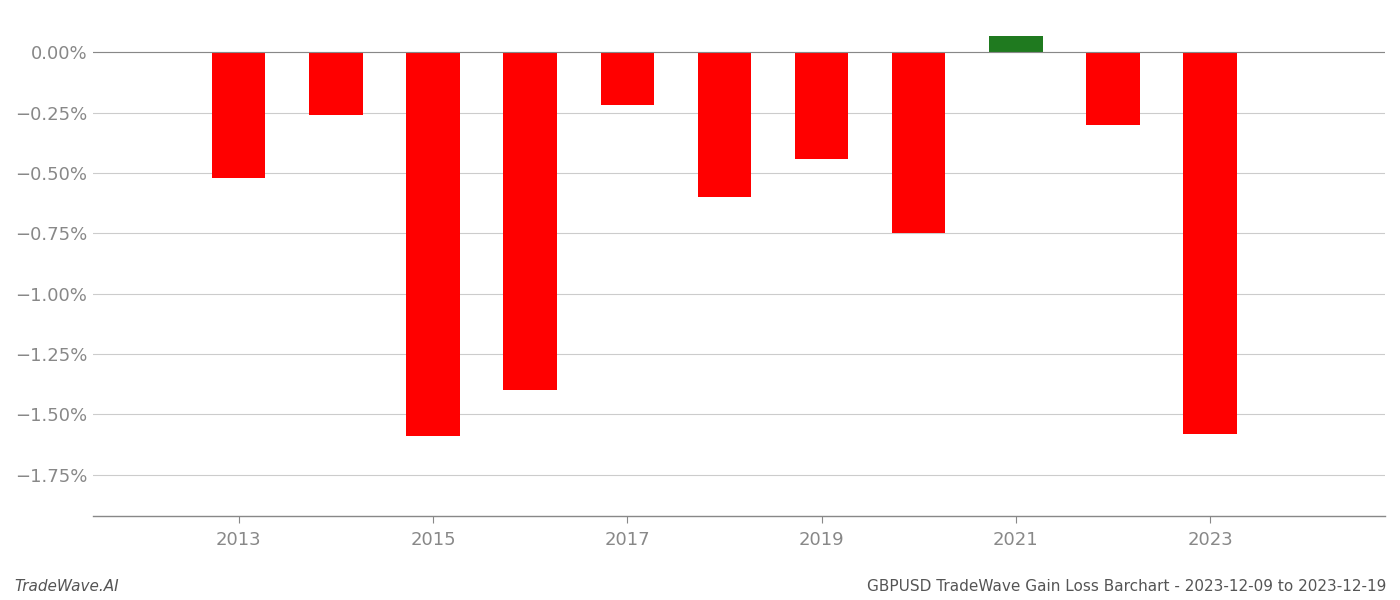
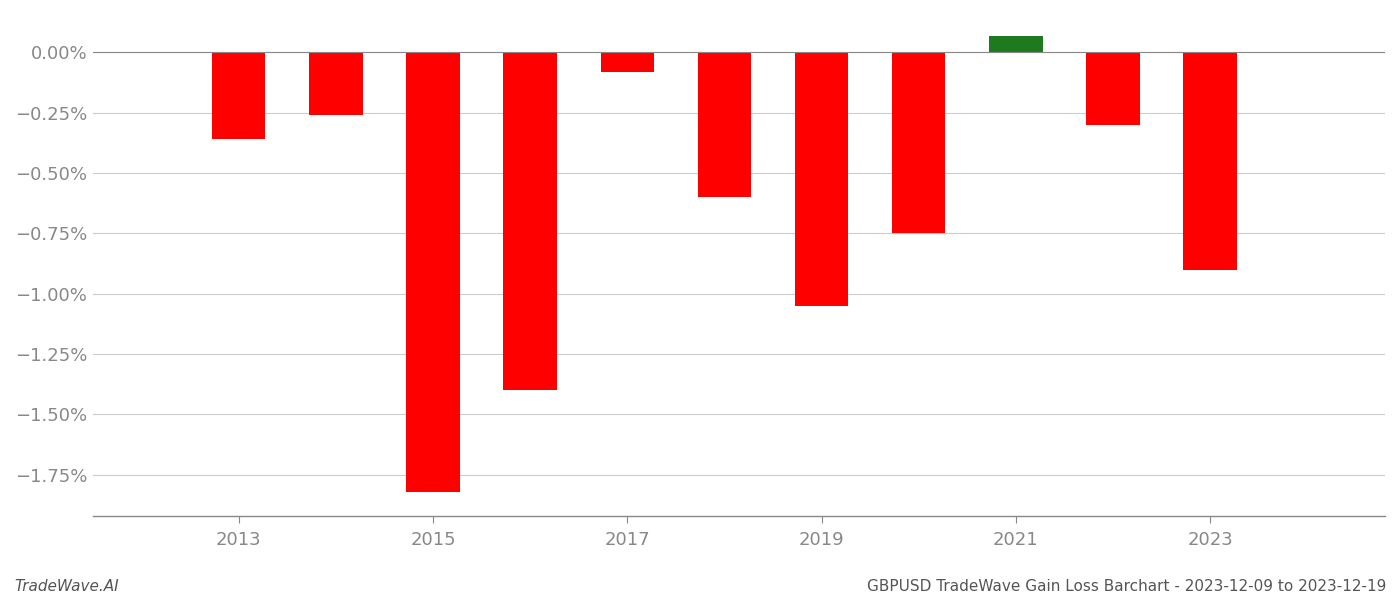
2013: -0.52% -> -0.36%
2015: -1.59% -> -1.82%
2017: -0.22% -> -0.08%
2019: -0.44% -> -1.05%
2023: -1.58% -> -0.90%
